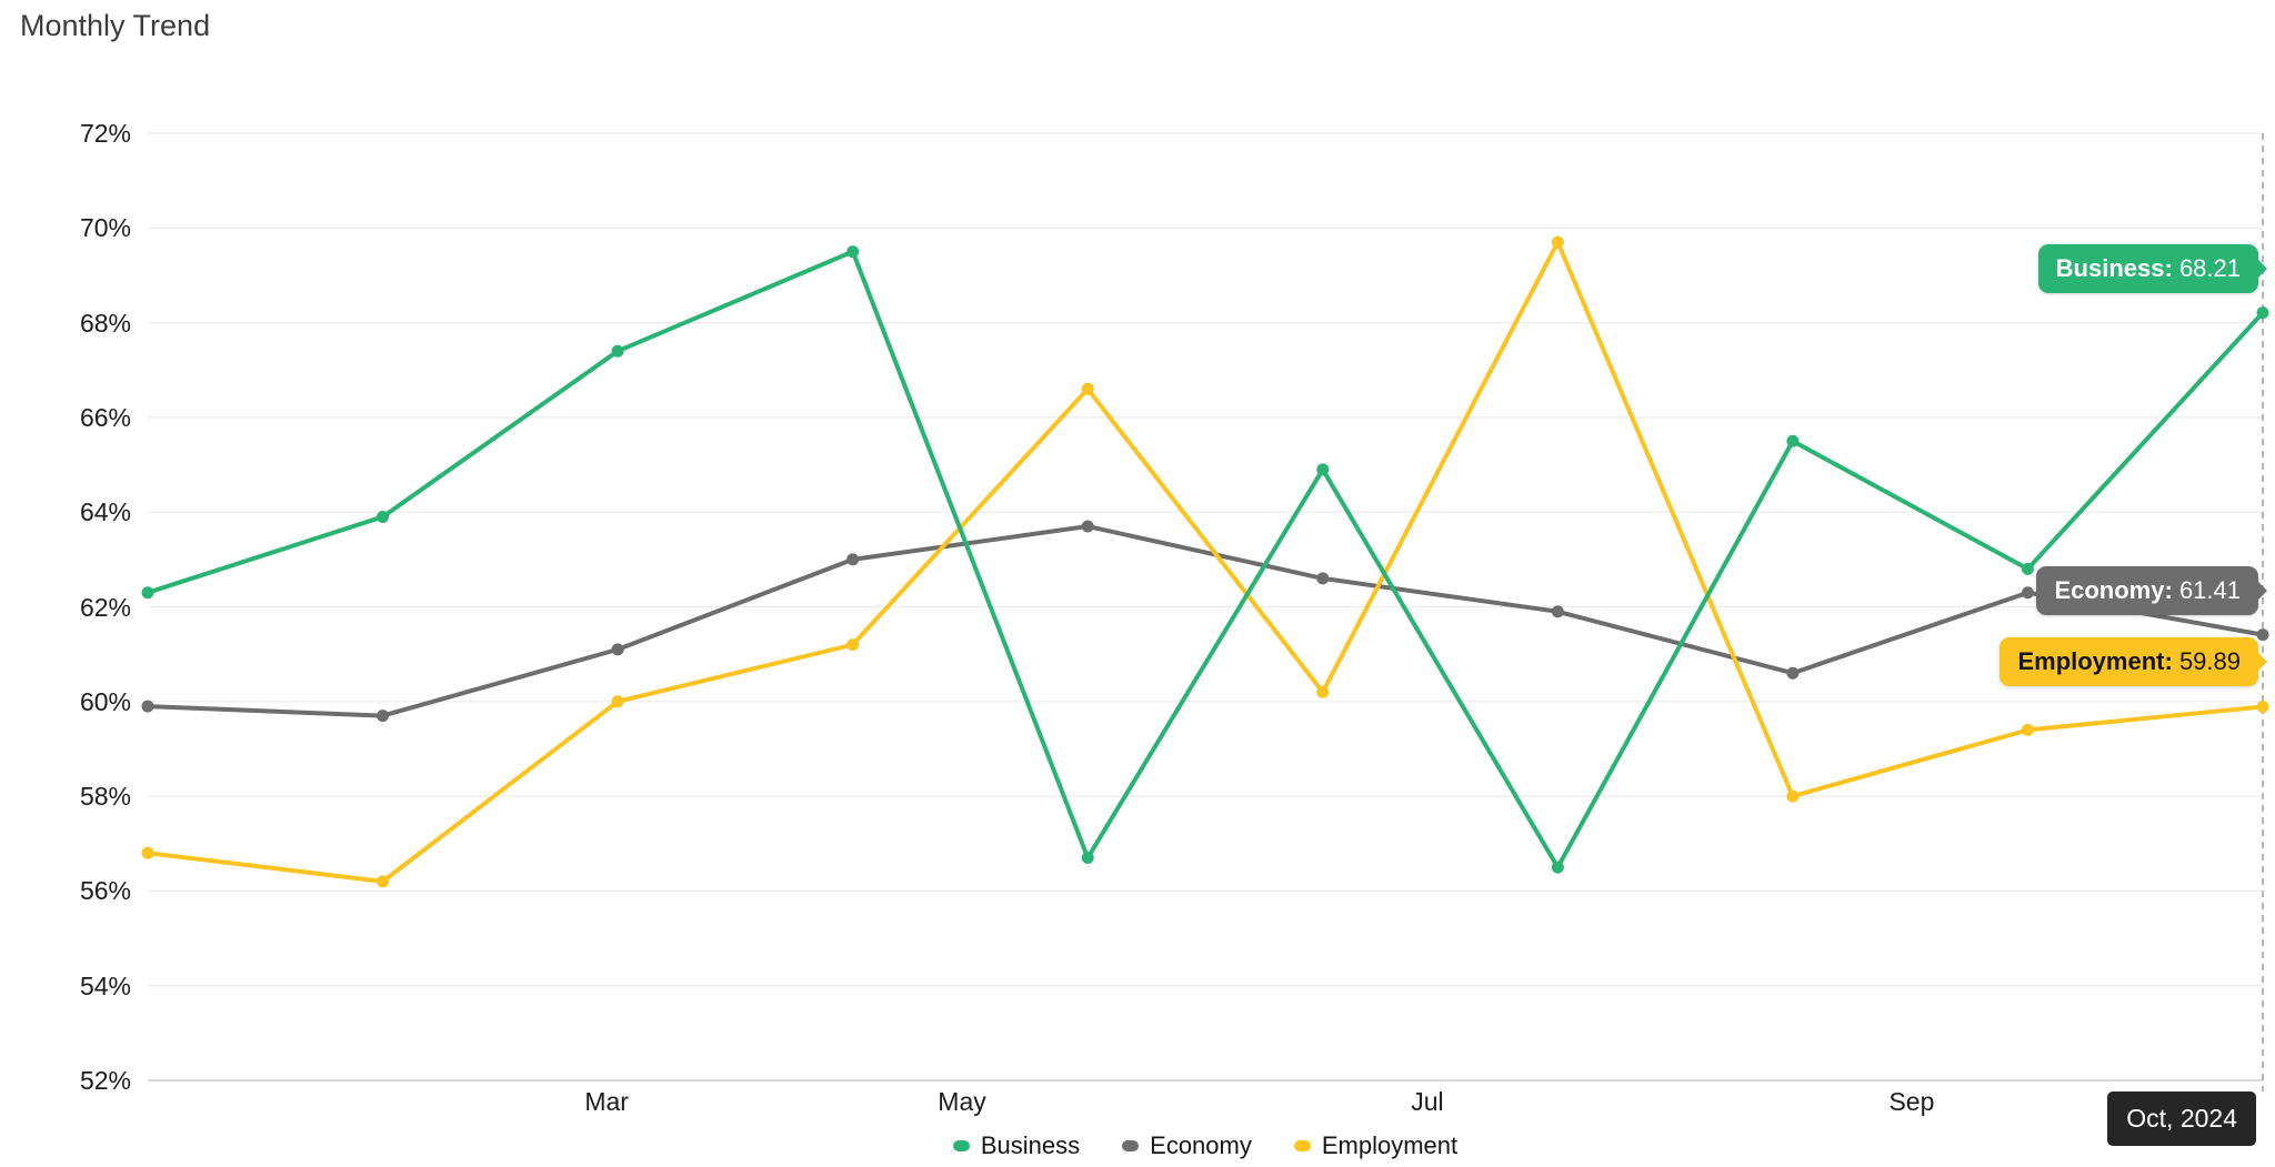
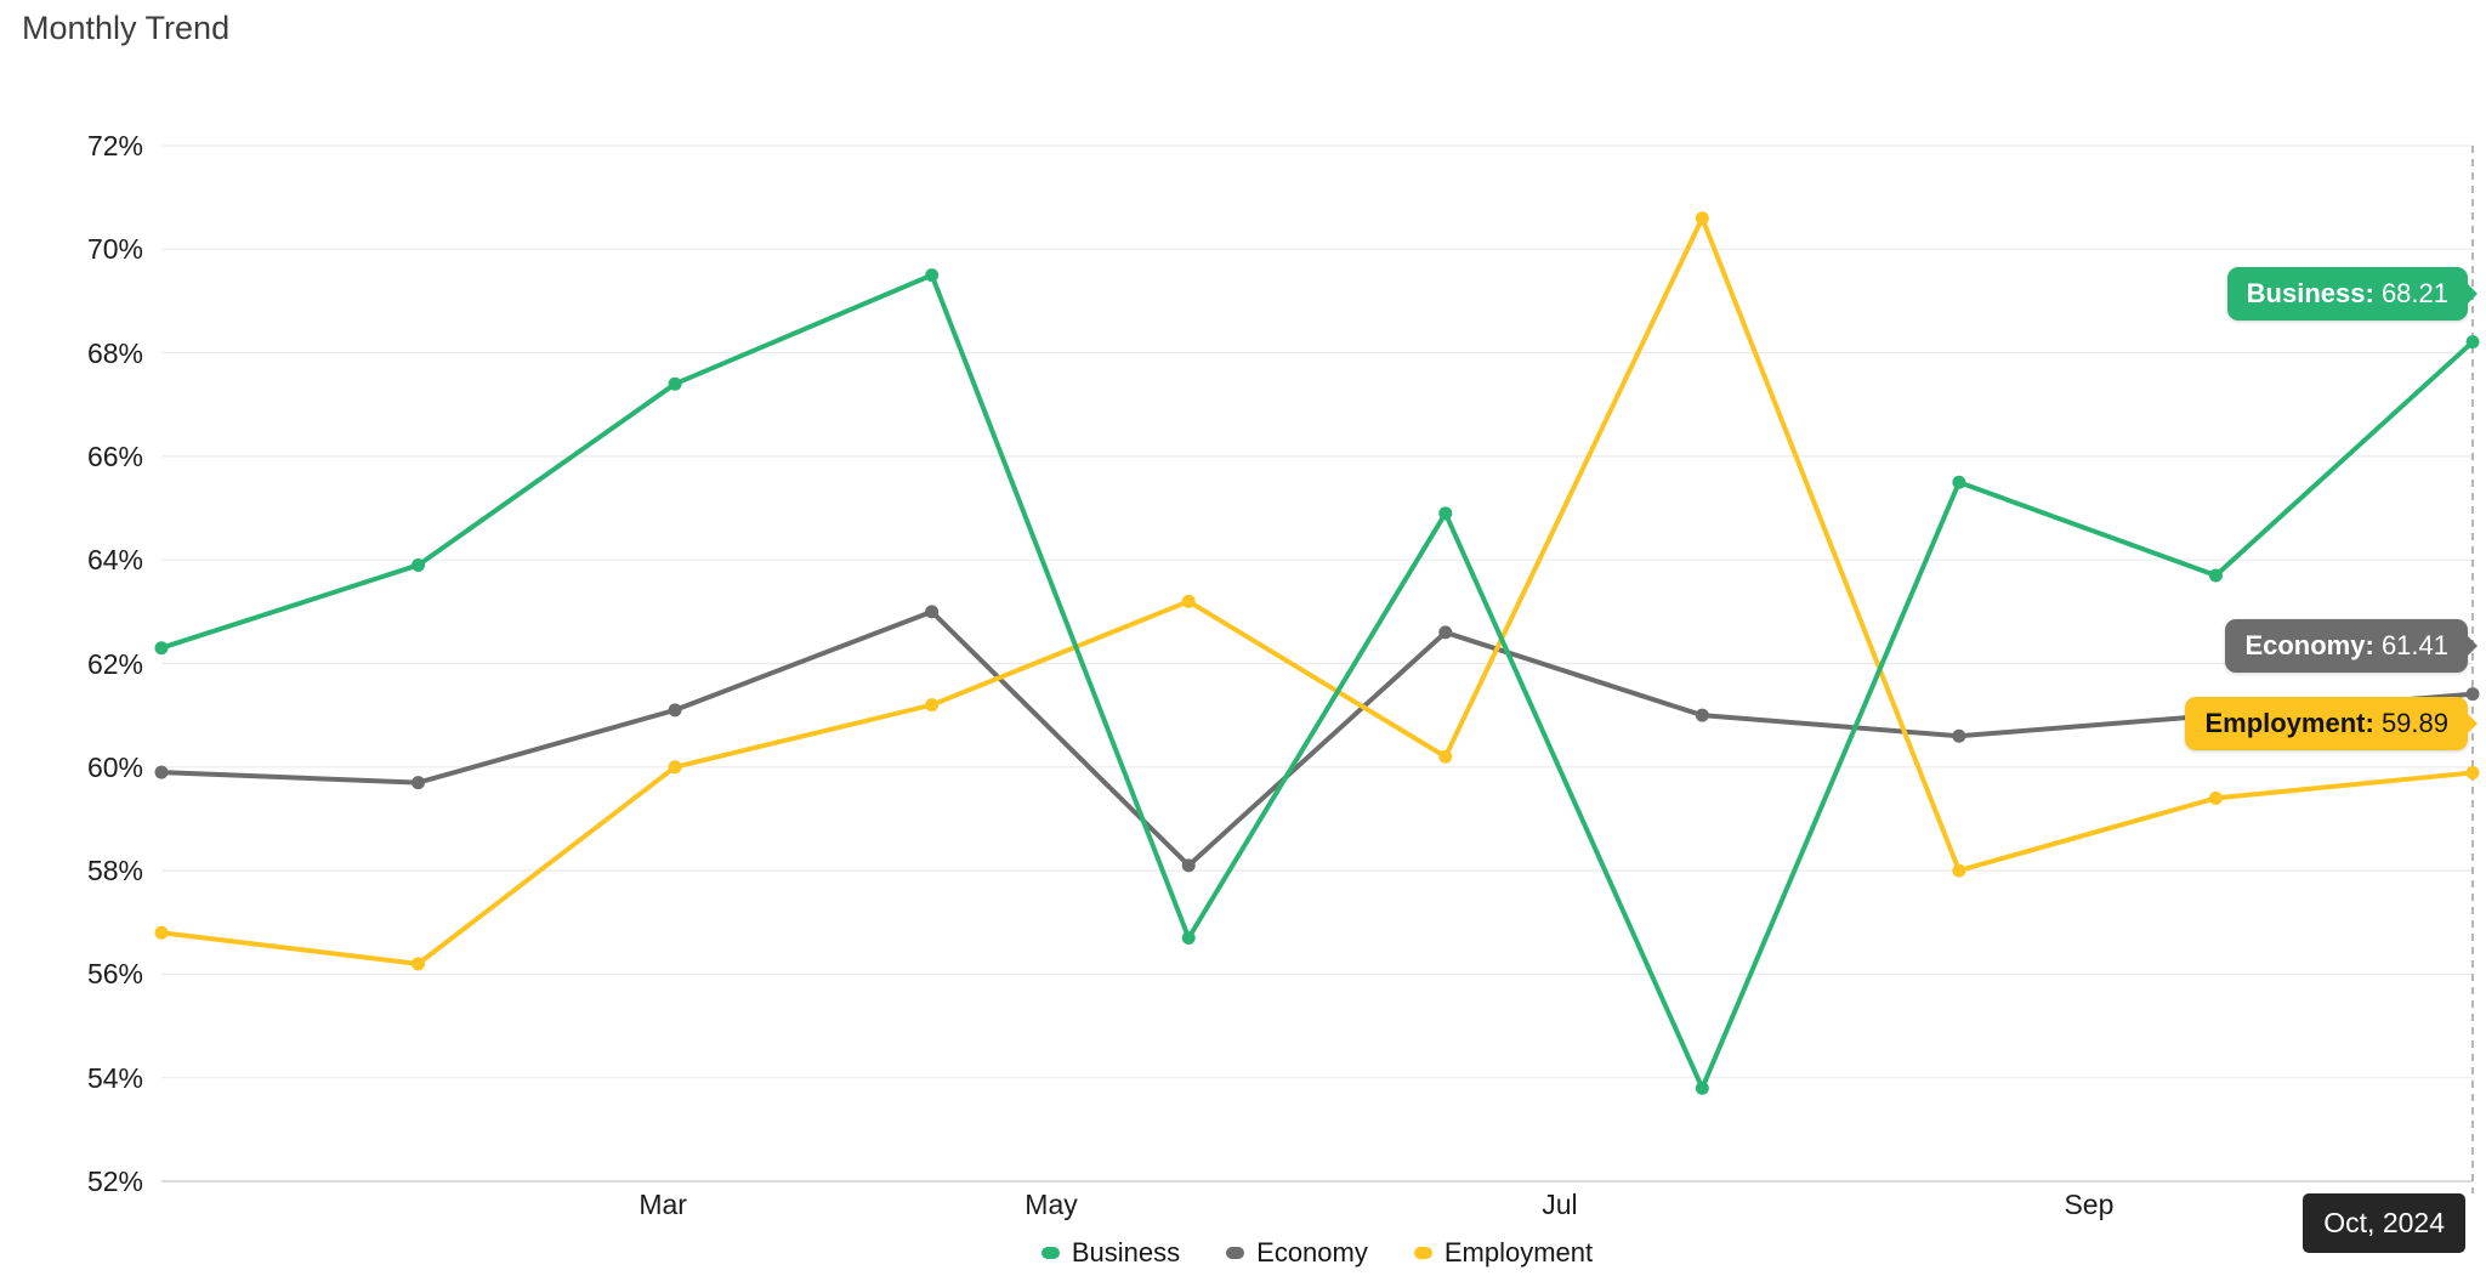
Economy/May: 63.7% -> 58.1%
Employment/May: 66.6% -> 63.2%
Business/Jul: 56.5% -> 53.8%
Economy/Jul: 61.9% -> 61.0%
Employment/Jul: 69.7% -> 70.6%
Business/Sep: 62.8% -> 63.7%
Economy/Sep: 62.3% -> 61.0%
